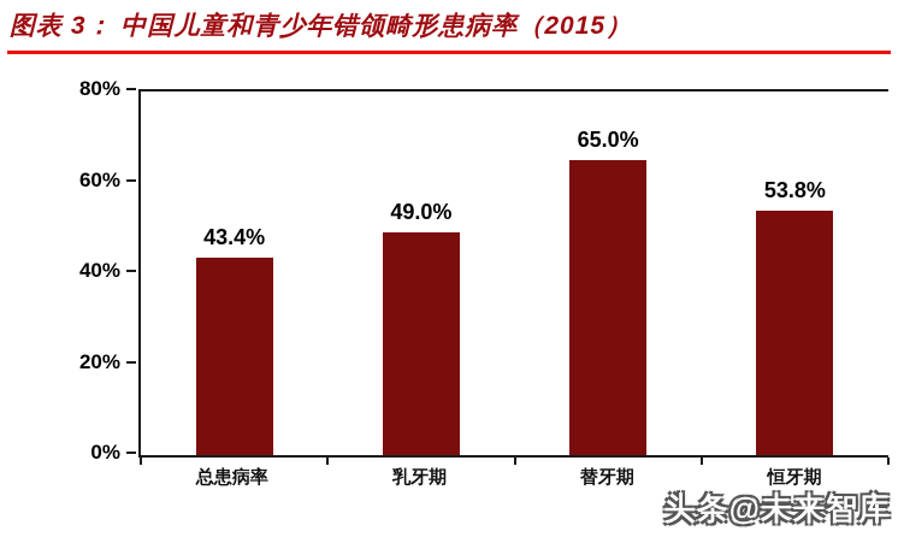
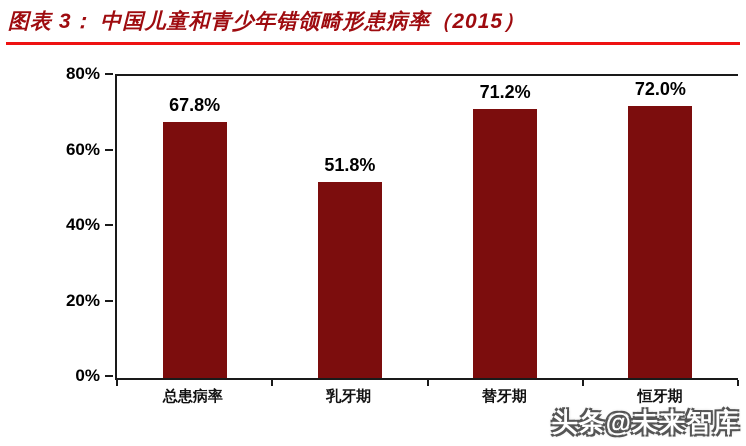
总患病率: 43.4% -> 67.8%
乳牙期: 49.0% -> 51.8%
替牙期: 65.0% -> 71.2%
恒牙期: 53.8% -> 72.0%
